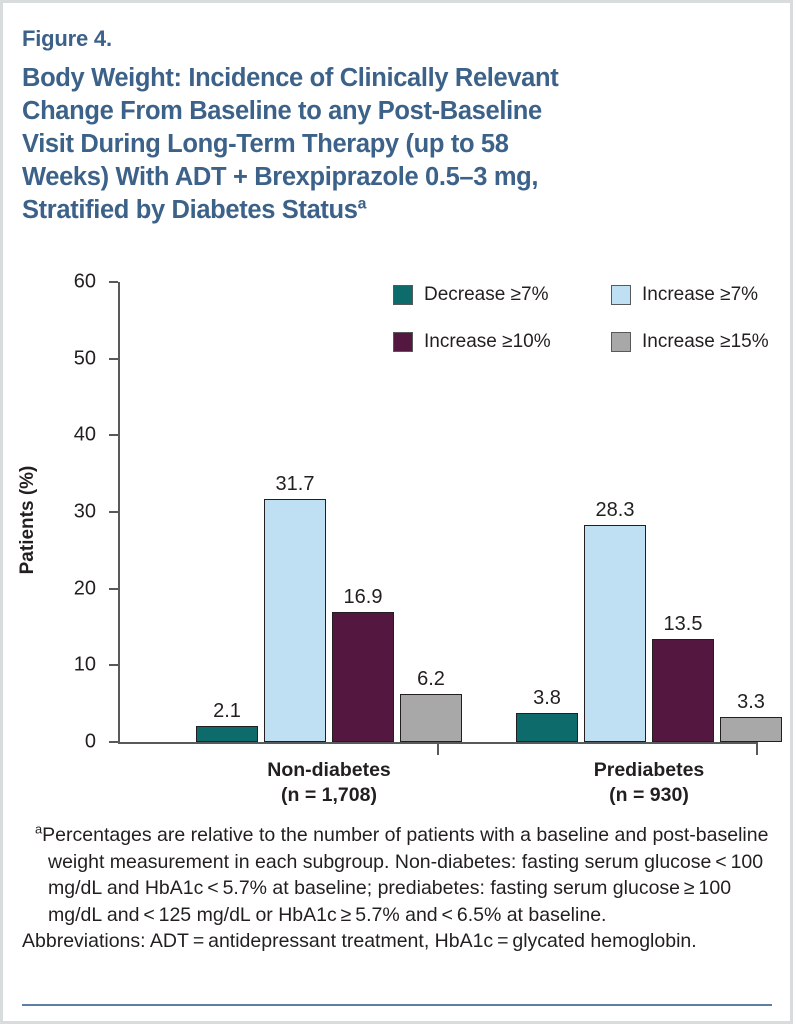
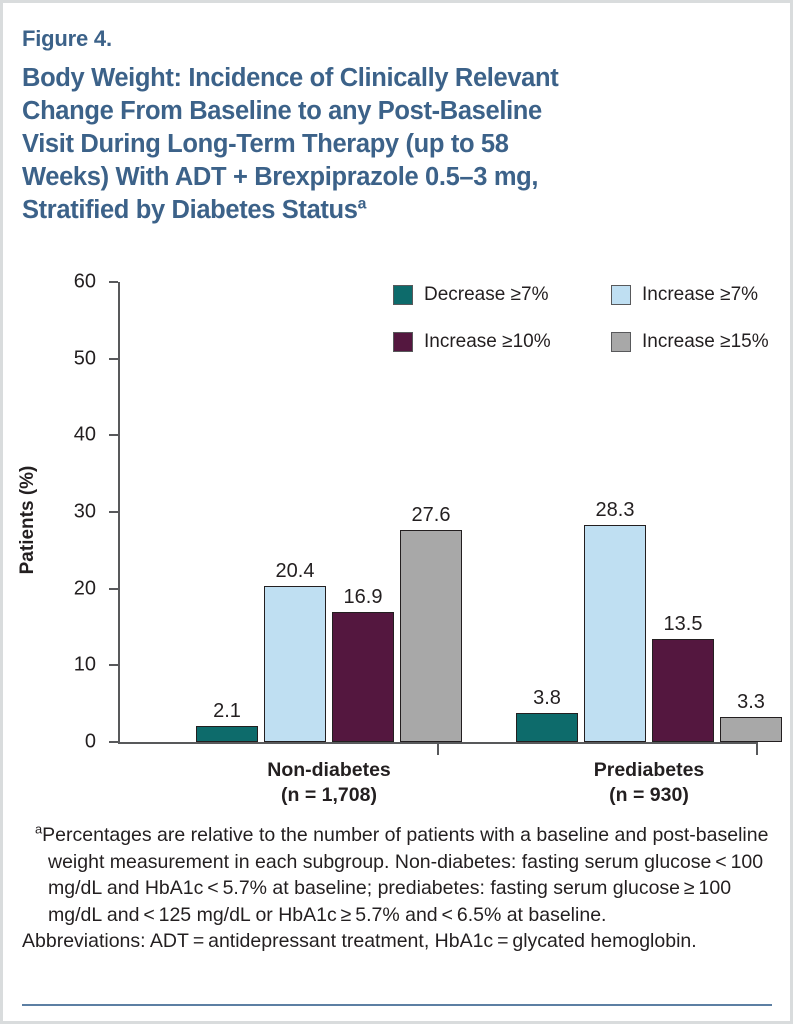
Increase ≥7%/Non-diabetes: 31.7 -> 20.4
Increase ≥15%/Non-diabetes: 6.2 -> 27.6
